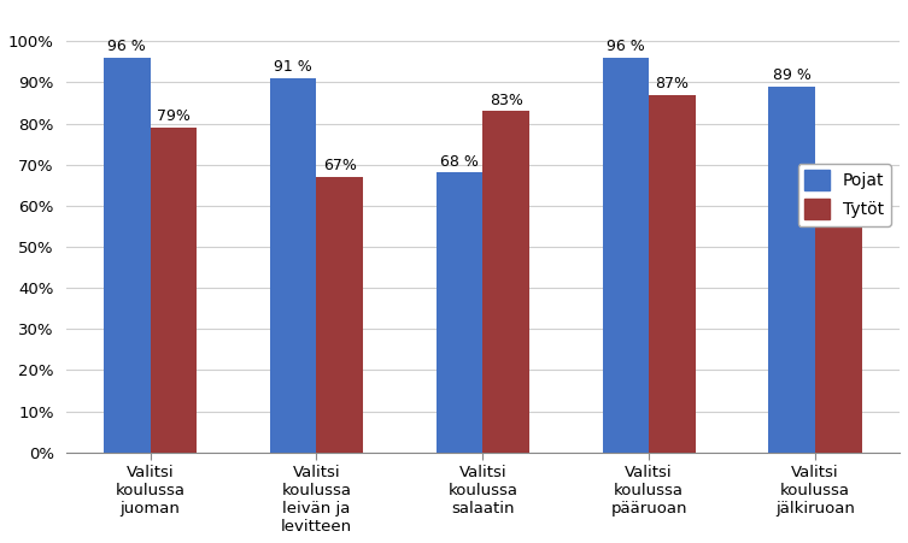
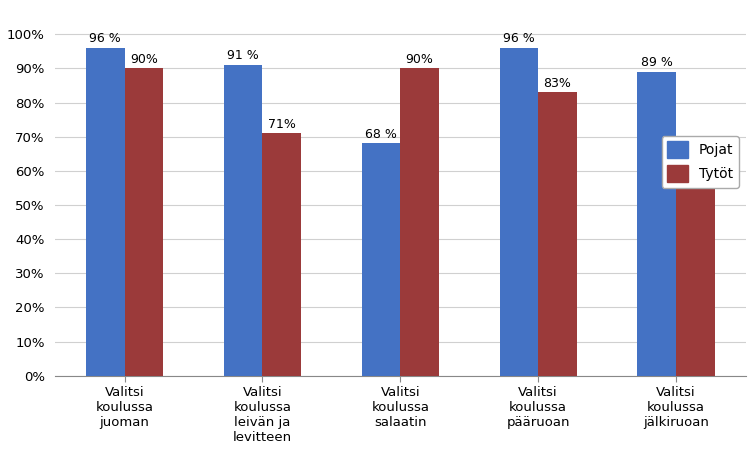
Tytöt/Valitsi koulussa juoman: 79% -> 90%
Tytöt/Valitsi koulussa leivän ja levitteen: 67% -> 71%
Tytöt/Valitsi koulussa salaatin: 83% -> 90%
Tytöt/Valitsi koulussa pääruoan: 87% -> 83%
